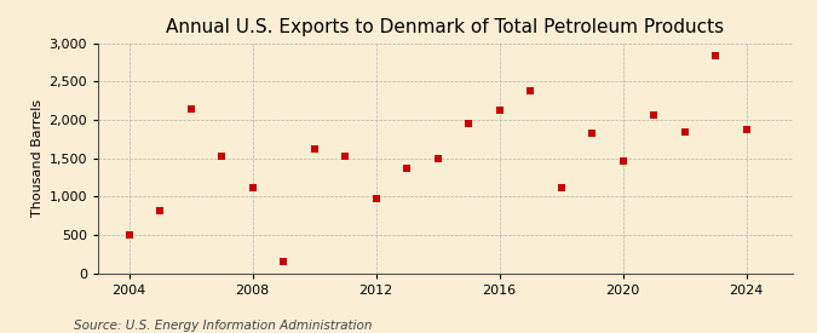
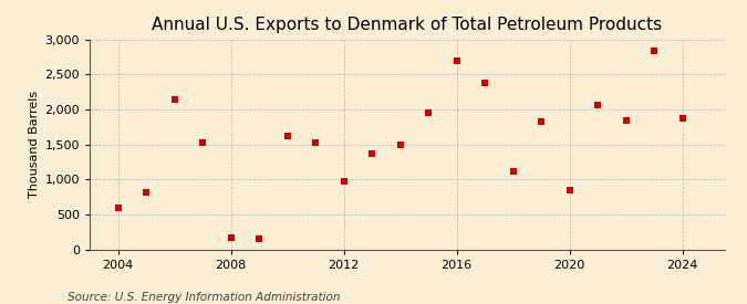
2004: 500 -> 600
2008: 1,110 -> 160
2016: 2,120 -> 2,700
2020: 1,470 -> 840
